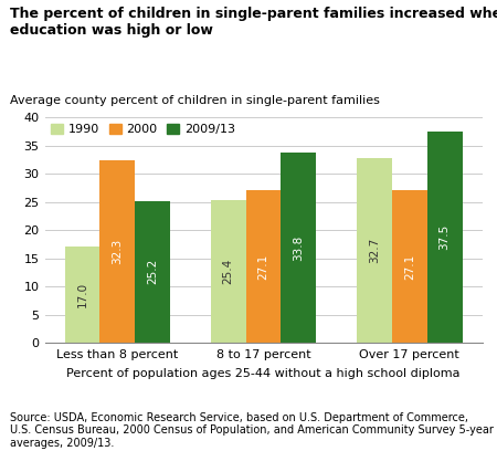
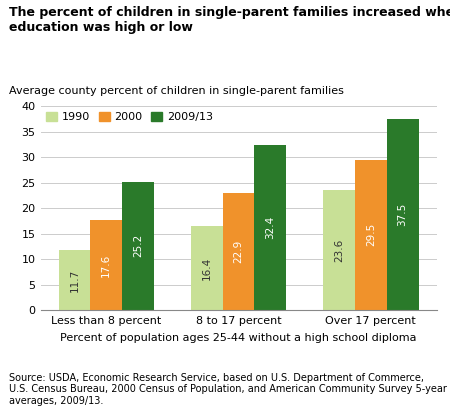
1990/Less than 8 percent: 17.0 -> 11.7
2000/Less than 8 percent: 32.3 -> 17.6
1990/8 to 17 percent: 25.4 -> 16.4
2000/8 to 17 percent: 27.1 -> 22.9
2009/13/8 to 17 percent: 33.8 -> 32.4
1990/Over 17 percent: 32.7 -> 23.6
2000/Over 17 percent: 27.1 -> 29.5
